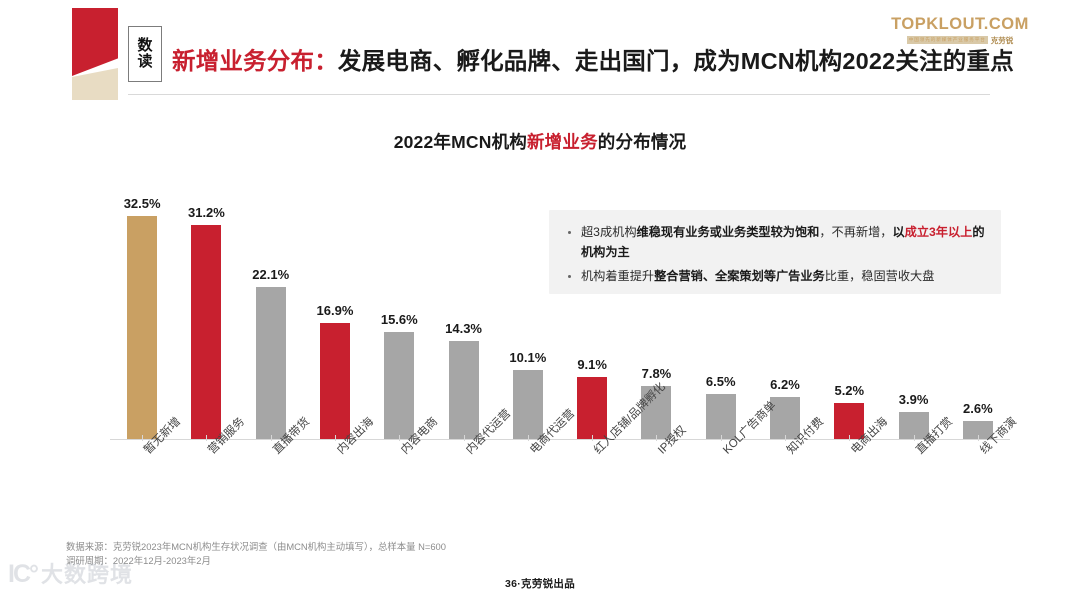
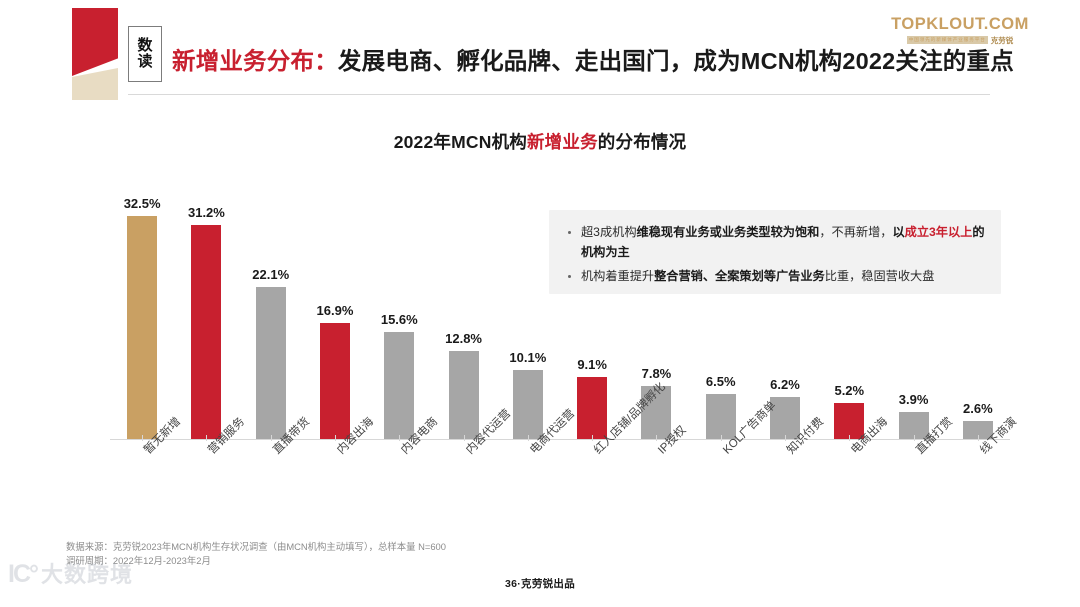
内容代运营: 14.3% -> 12.8%
